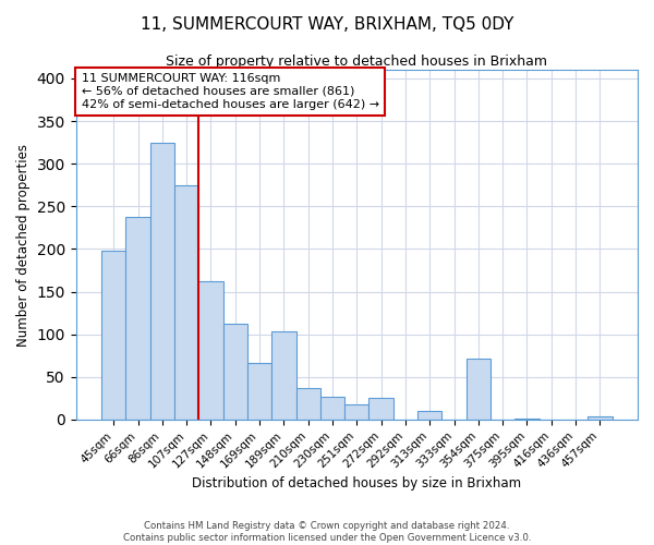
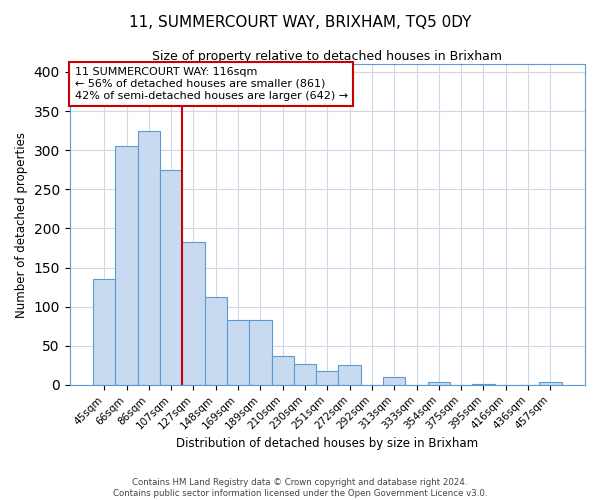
45sqm: 198 -> 135
66sqm: 238 -> 305
127sqm: 162 -> 183
169sqm: 66 -> 83
189sqm: 104 -> 83
354sqm: 72 -> 4
